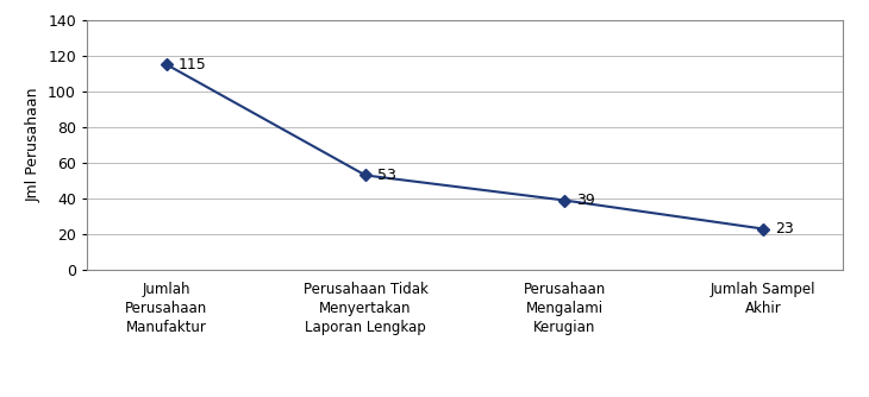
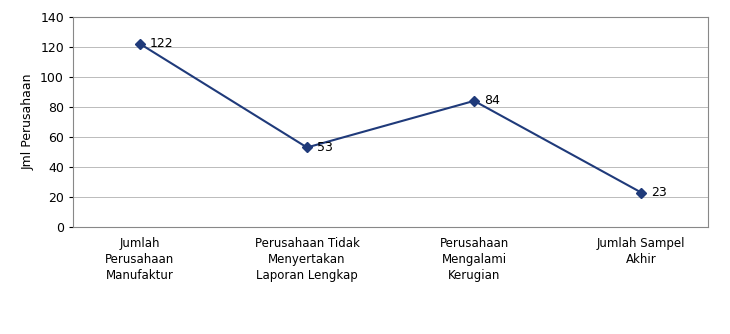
Jumlah Perusahaan Manufaktur: 115 -> 122
Perusahaan Mengalami Kerugian: 39 -> 84
